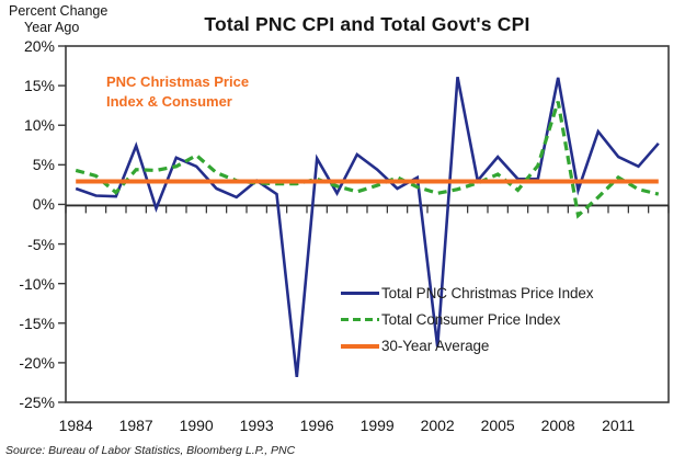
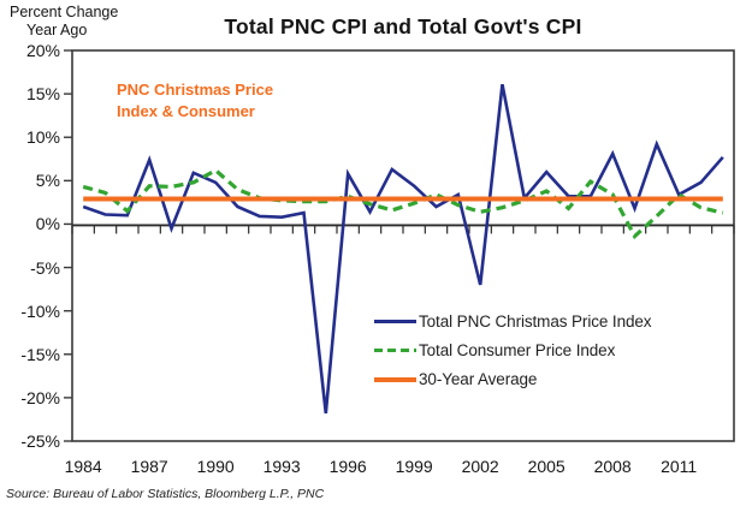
Total PNC Christmas Price Index/1993: 3% -> 1%
Total PNC Christmas Price Index/2002: -18% -> -7%
Total PNC Christmas Price Index/2008: 16% -> 8%
Total Consumer Price Index/2008: 13% -> 3%
Total PNC Christmas Price Index/2011: 6% -> 3%
